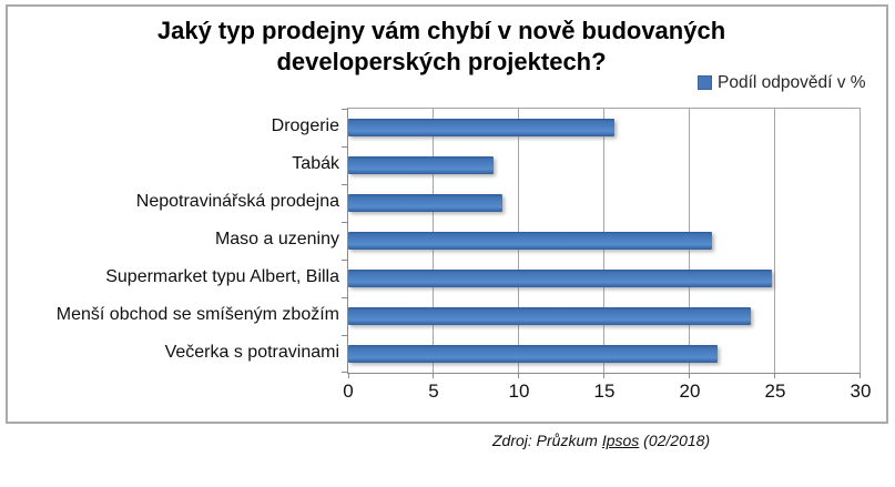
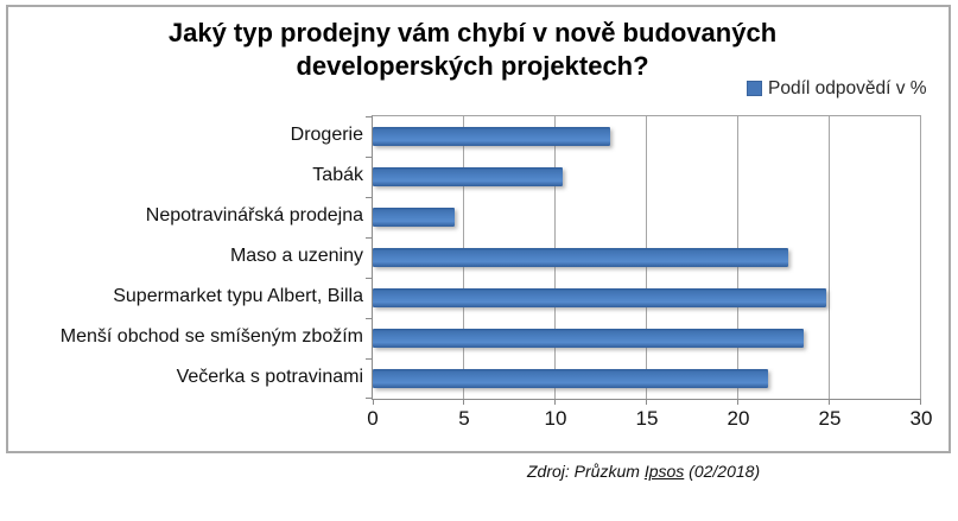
Drogerie: 15.6 -> 13.0
Tabák: 8.5 -> 10.4
Nepotravinářská prodejna: 9.0 -> 4.5
Maso a uzeniny: 21.3 -> 22.7
